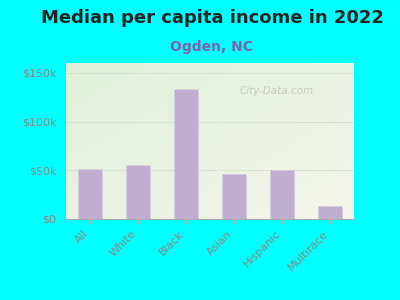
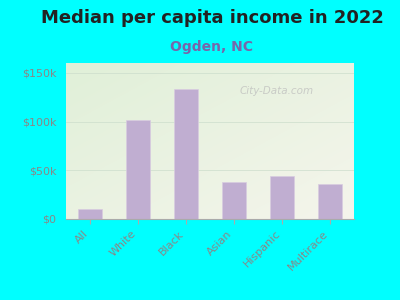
All: $51k -> $10k
White: $55k -> $102k
Asian: $46k -> $38k
Hispanic: $50k -> $44k
Multirace: $13k -> $36k
